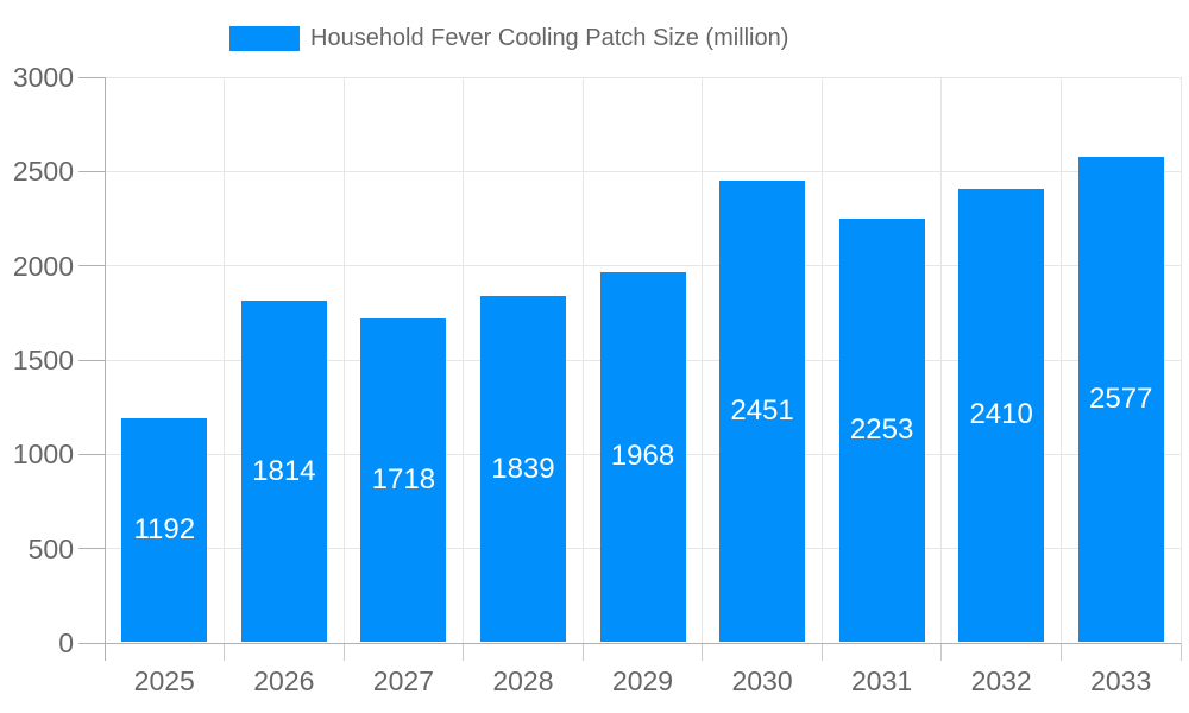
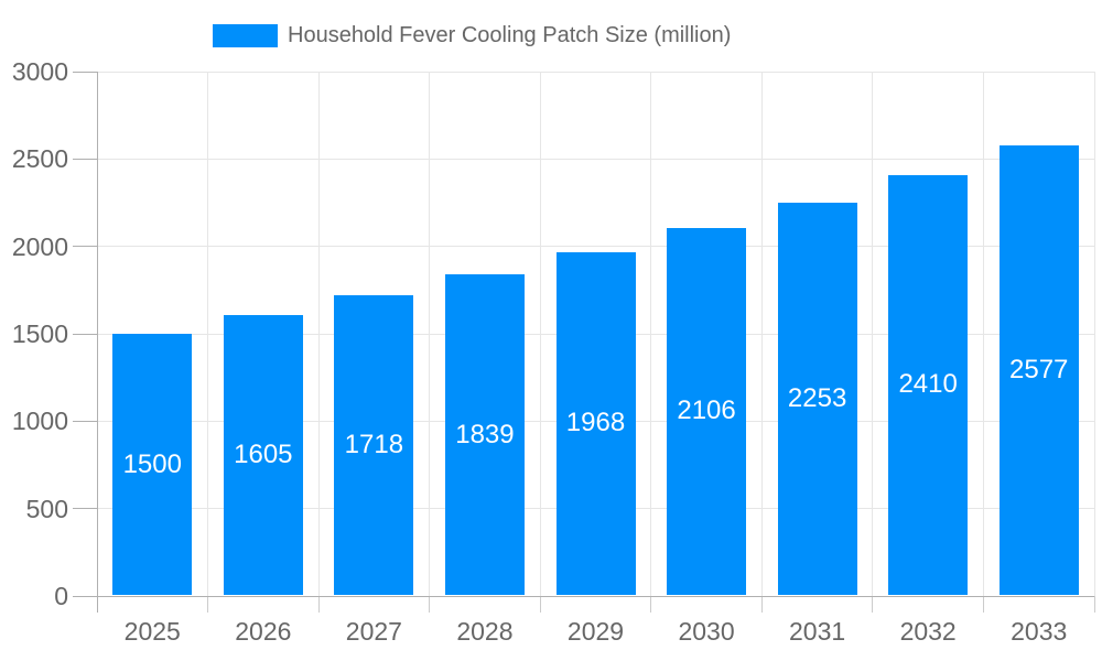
2025: 1192 -> 1500
2026: 1814 -> 1605
2030: 2451 -> 2106
